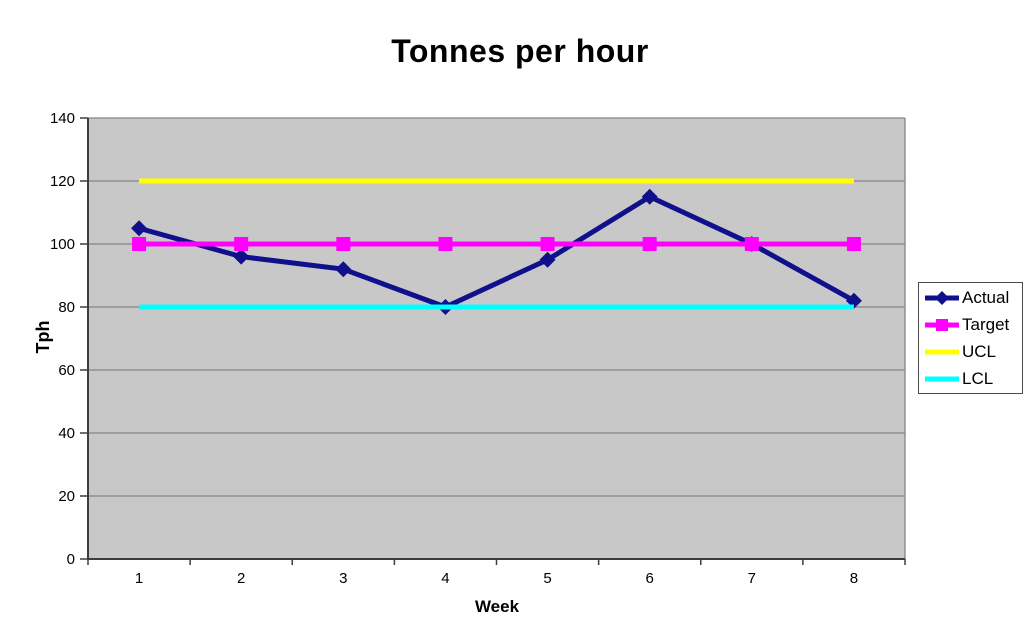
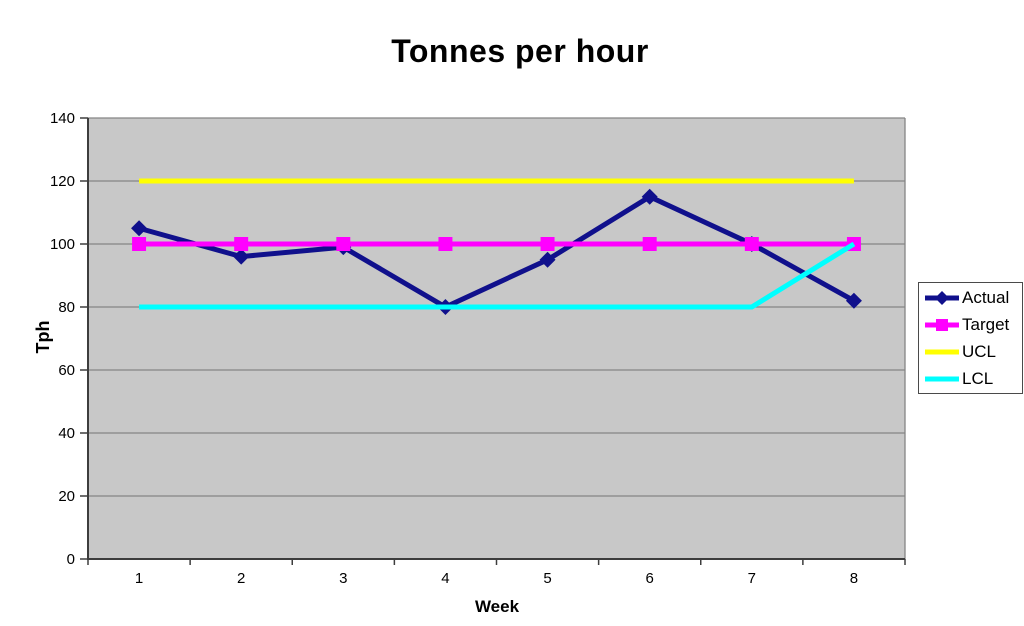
Actual/3: 92 -> 99
LCL/8: 80 -> 100
